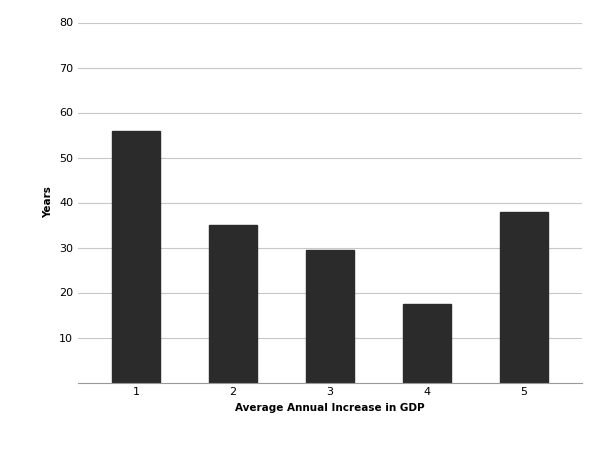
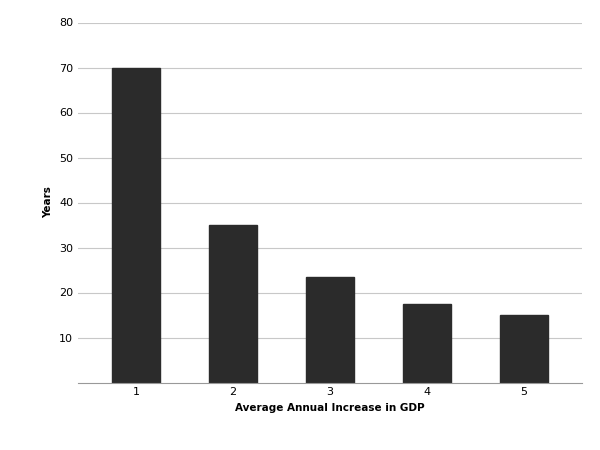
1: 56.0 -> 70.0
3: 29.5 -> 23.5
5: 38.0 -> 15.0
